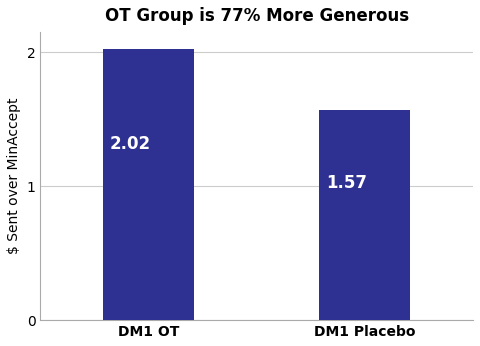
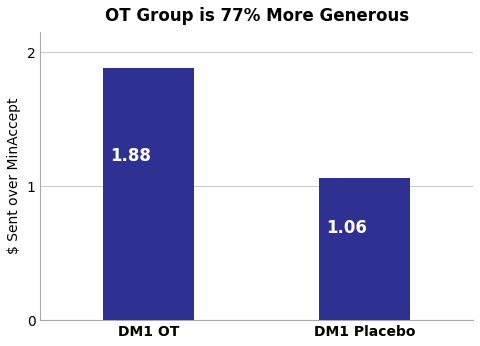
DM1 OT: 2.02 -> 1.88
DM1 Placebo: 1.57 -> 1.06
